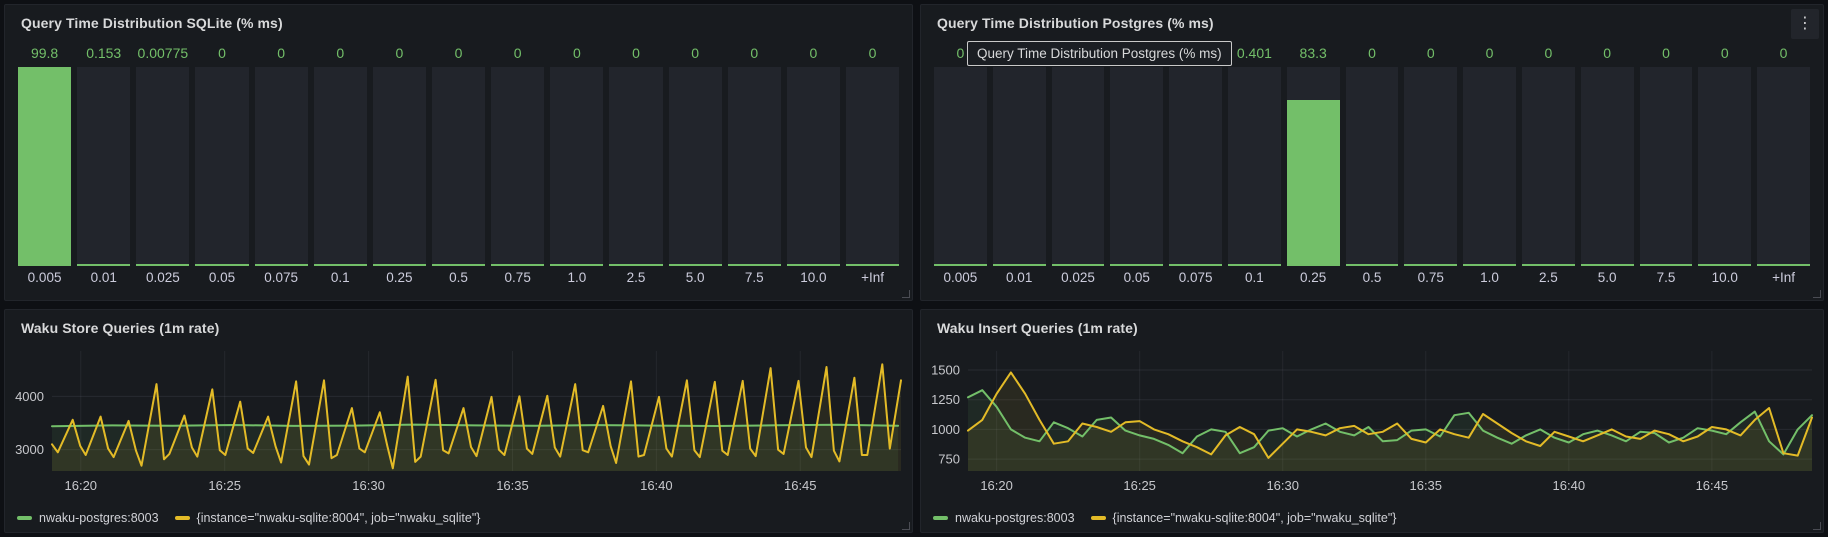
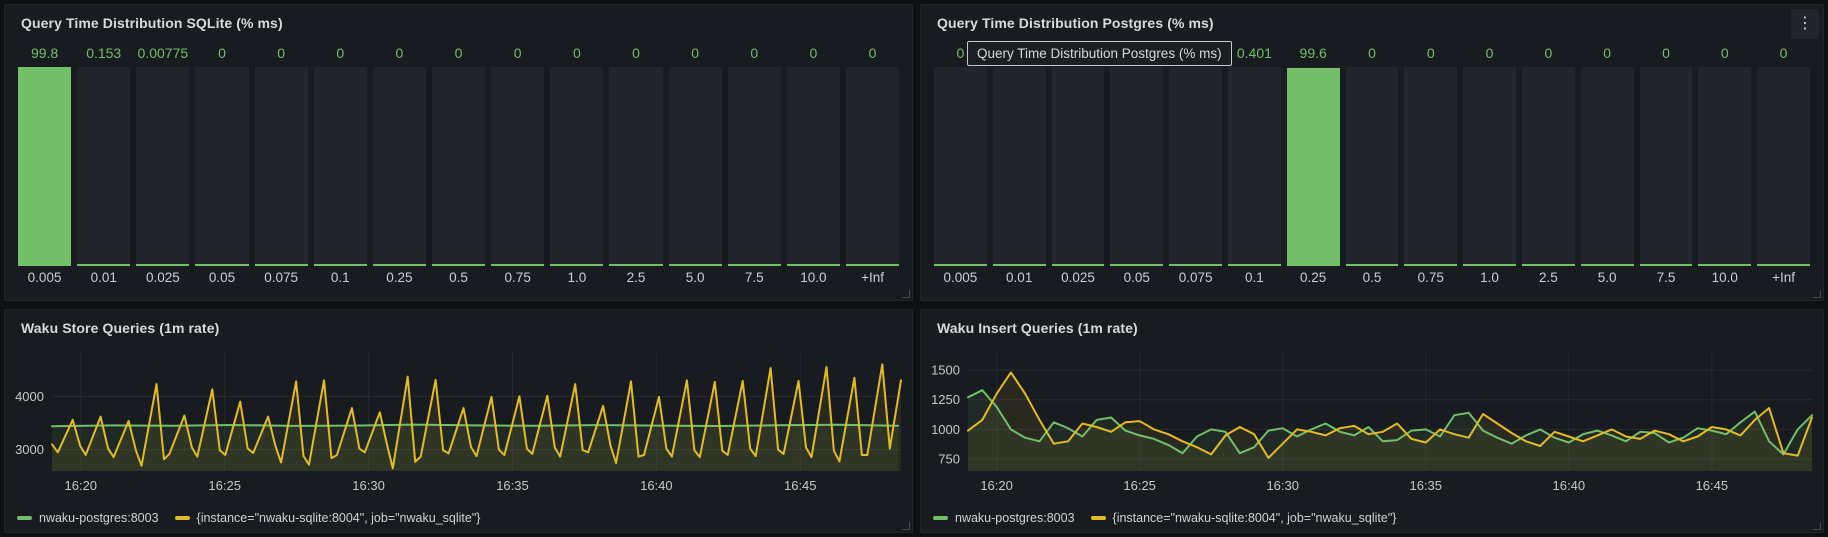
Query Time Distribution Postgres (% ms)/0.25: 83.3 -> 99.6
